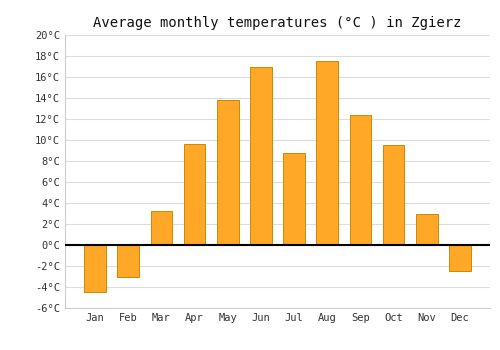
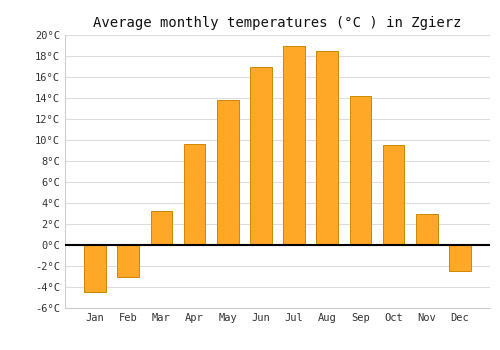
Jul: 8.8°C -> 19.0°C
Aug: 17.5°C -> 18.5°C
Sep: 12.4°C -> 14.2°C
